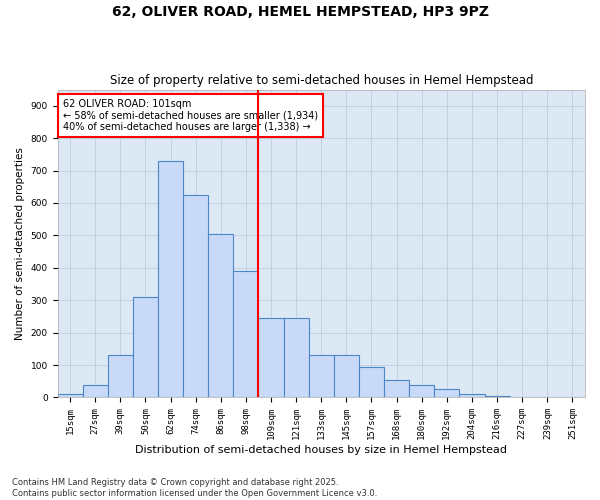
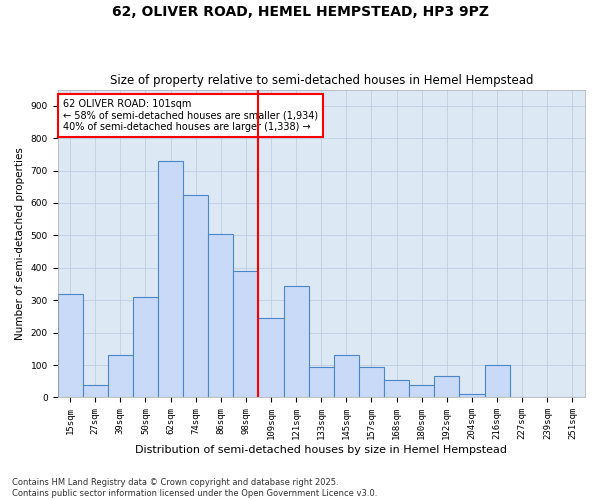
15sqm: 10 -> 320
121sqm: 245 -> 345
133sqm: 130 -> 95
192sqm: 25 -> 65
216sqm: 5 -> 100
